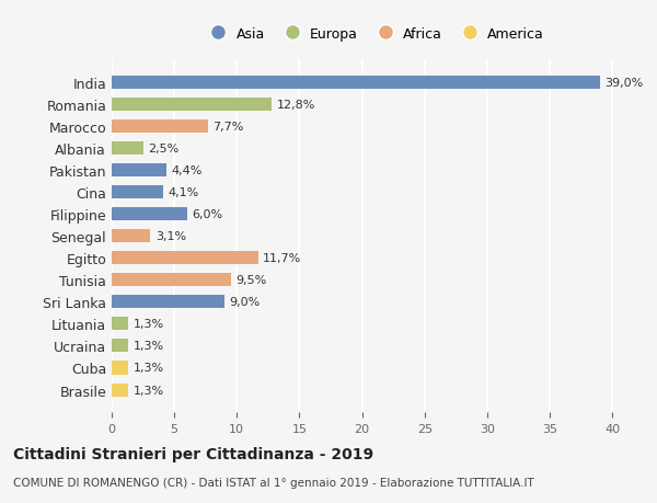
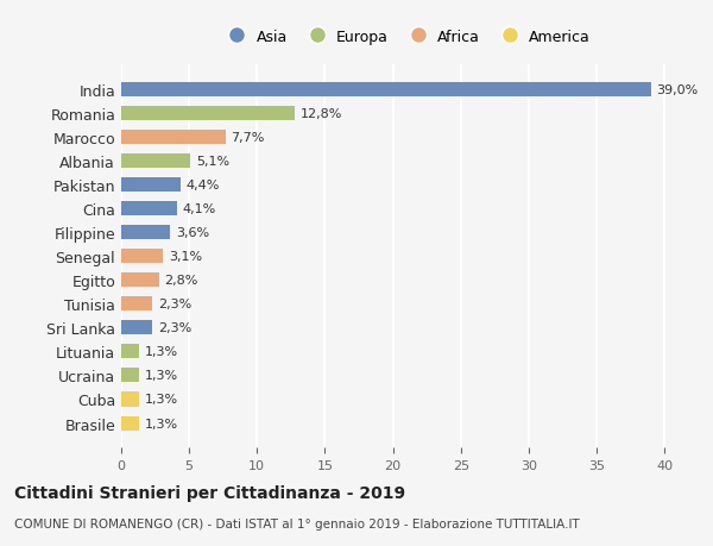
Albania: 2,5% -> 5,1%
Filippine: 6,0% -> 3,6%
Egitto: 11,7% -> 2,8%
Tunisia: 9,5% -> 2,3%
Sri Lanka: 9,0% -> 2,3%
